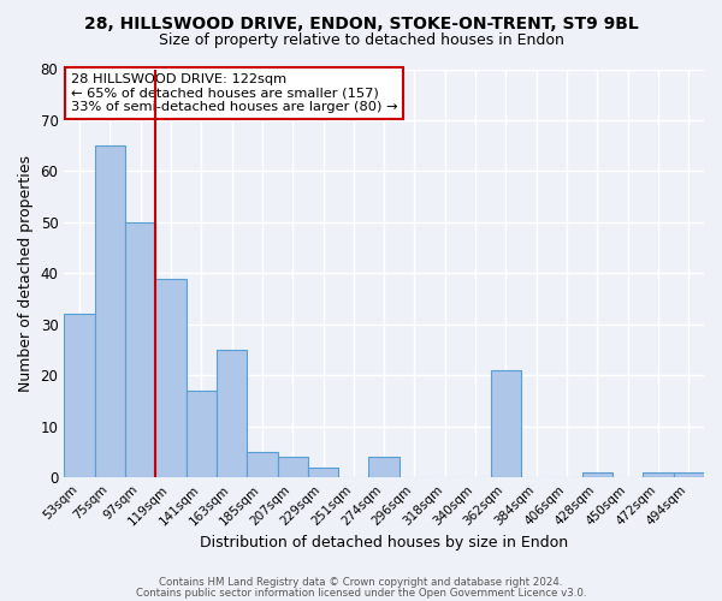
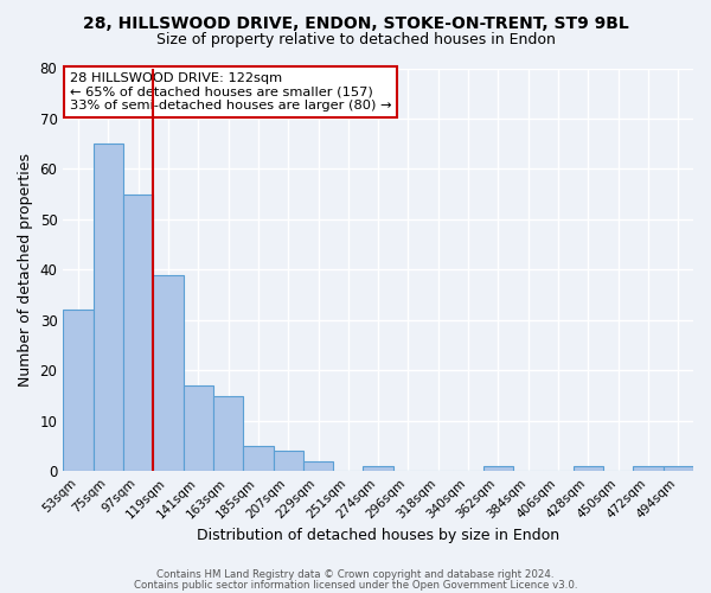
97sqm: 50 -> 55
163sqm: 25 -> 15
274sqm: 4 -> 1
362sqm: 21 -> 1
